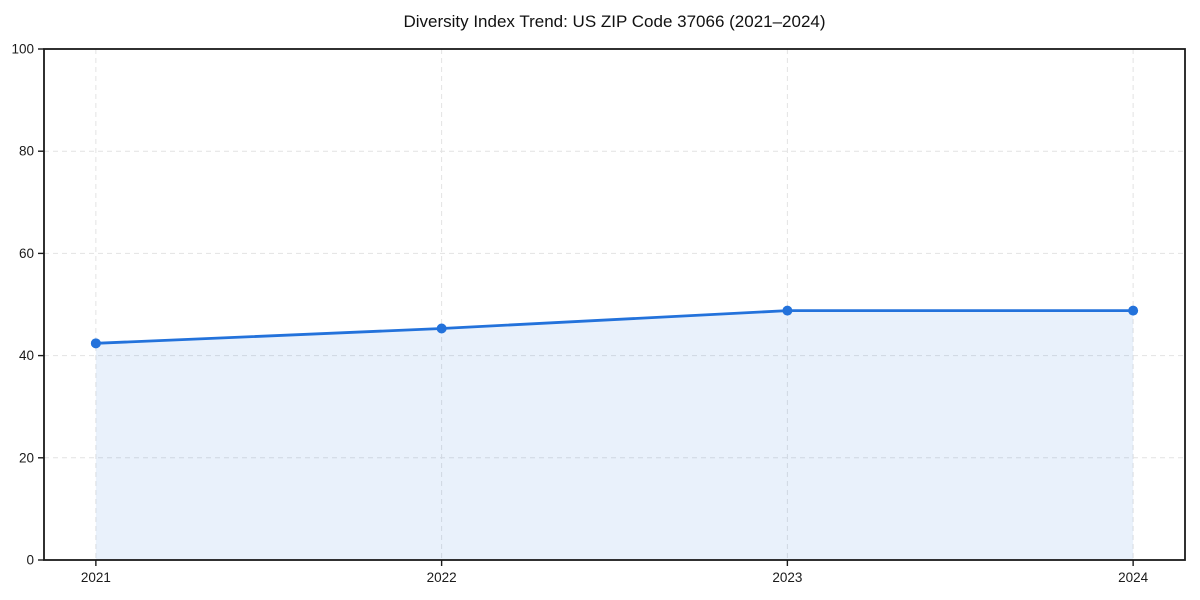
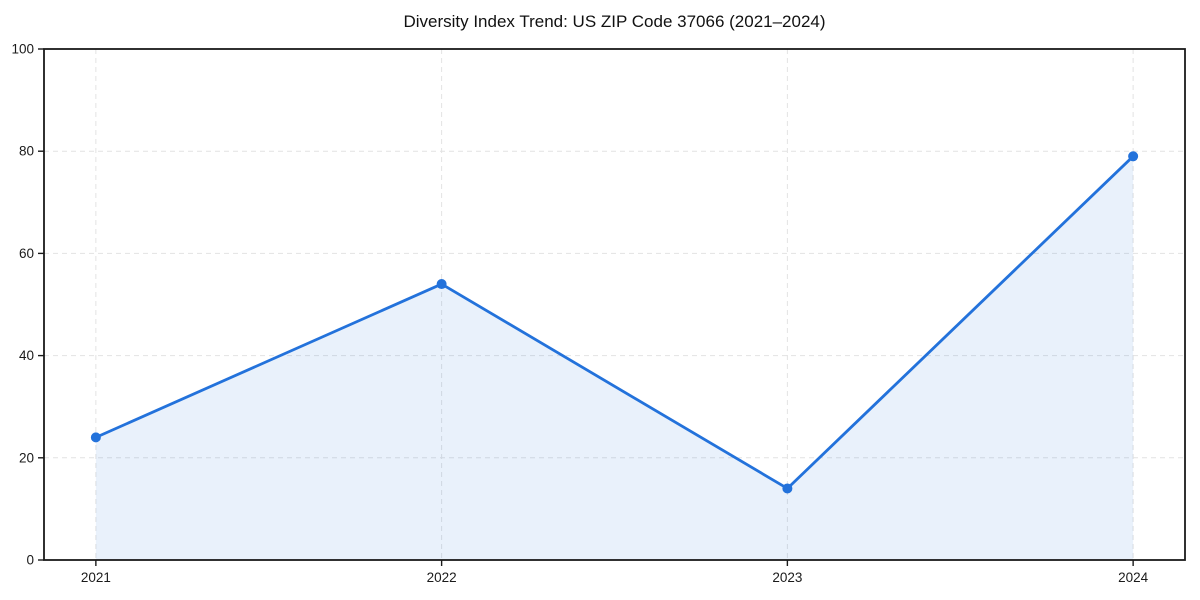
2021: 42 -> 24
2022: 45 -> 54
2023: 49 -> 14
2024: 49 -> 79
